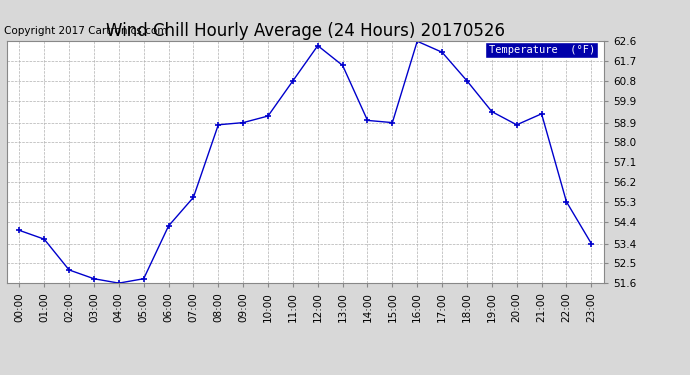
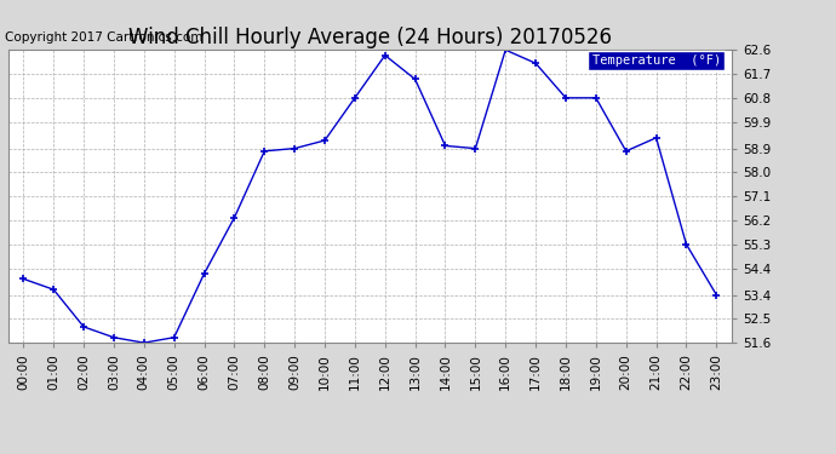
07:00: 55.5 -> 56.3
19:00: 59.4 -> 60.8
